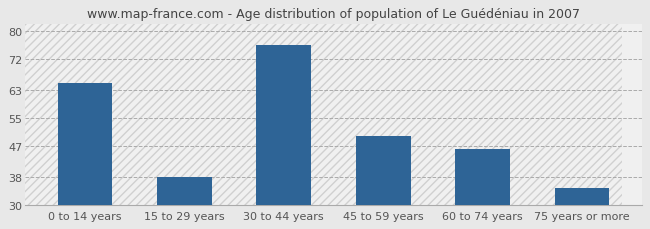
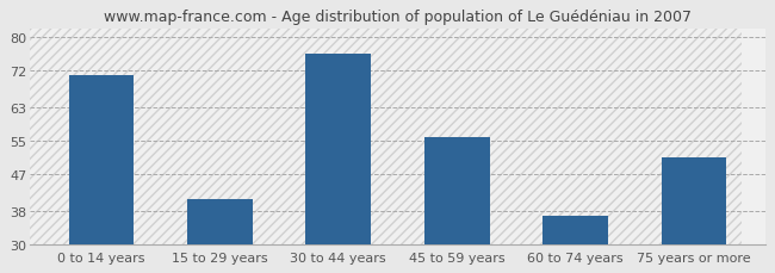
0 to 14 years: 65 -> 71
15 to 29 years: 38 -> 41
45 to 59 years: 50 -> 56
60 to 74 years: 46 -> 37
75 years or more: 35 -> 51
